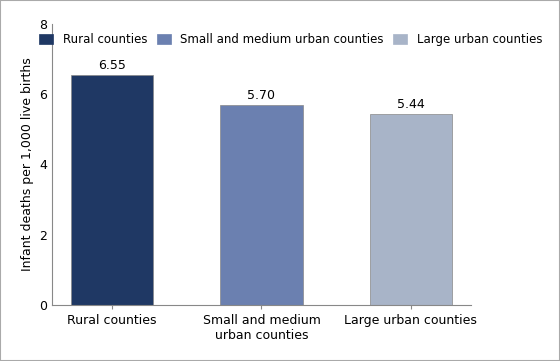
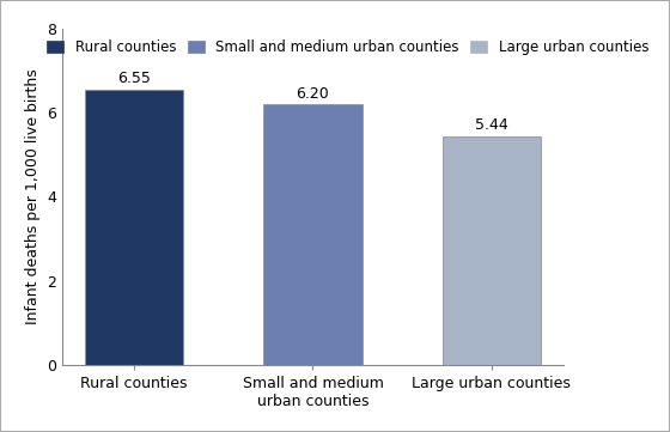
Small and medium urban counties: 5.70 -> 6.20
